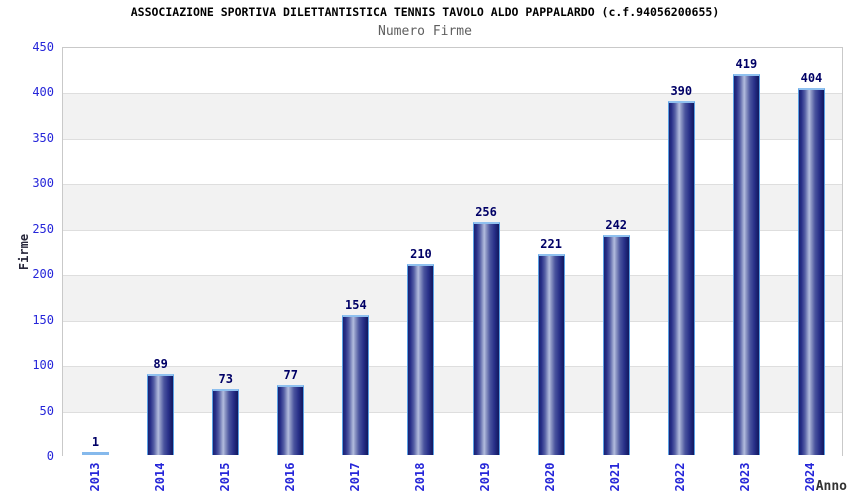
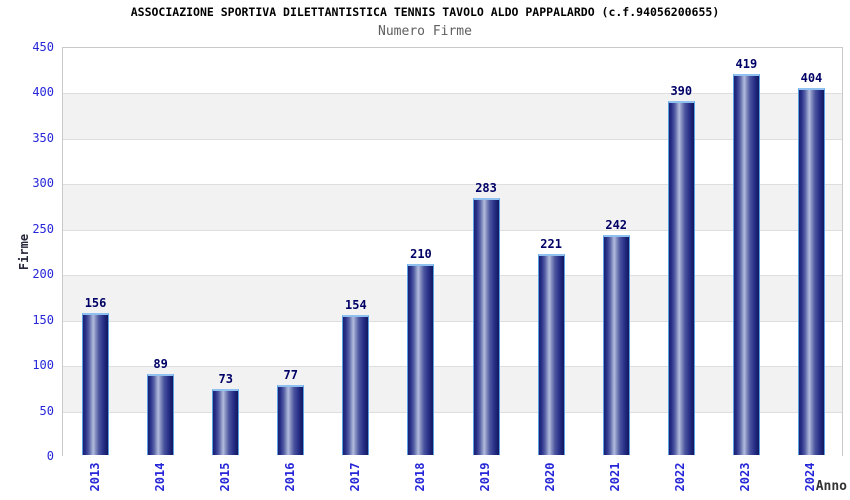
2013: 1 -> 156
2019: 256 -> 283
